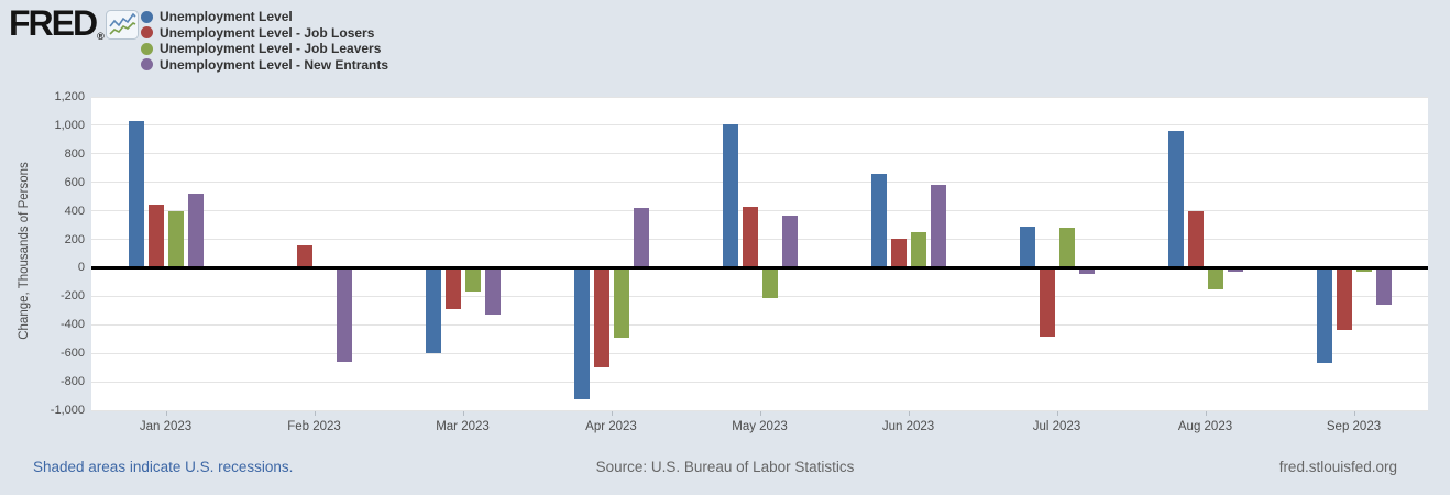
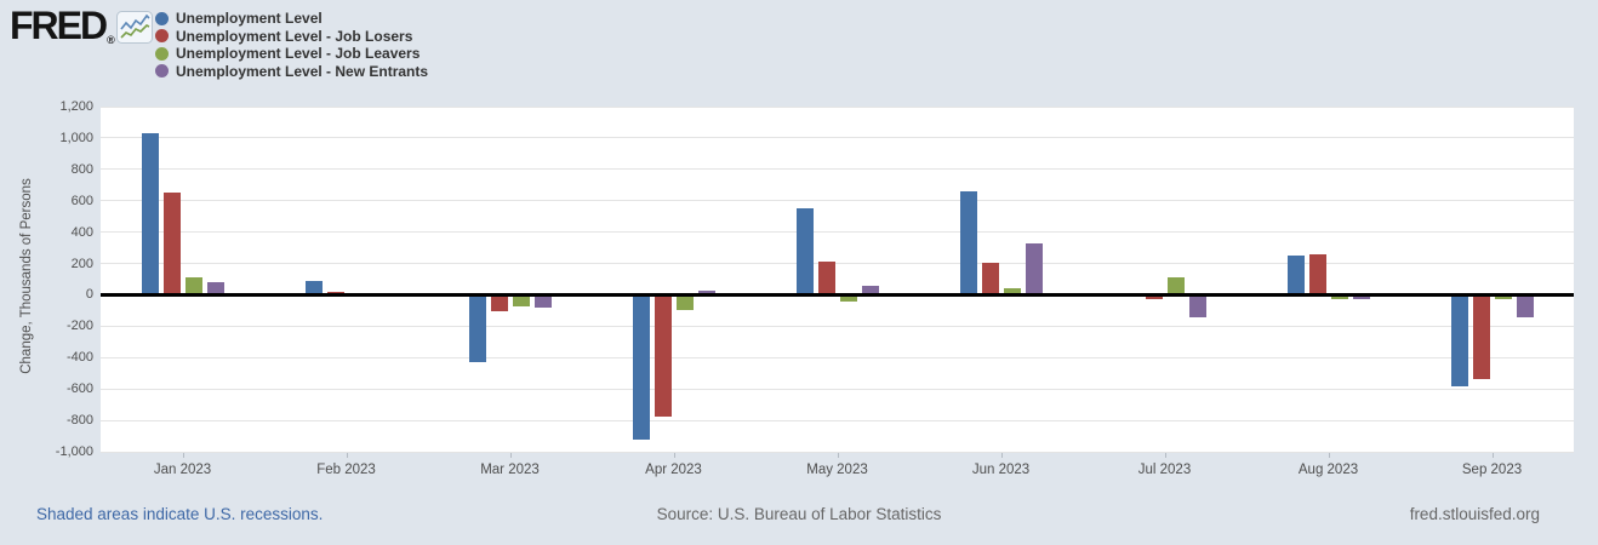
Unemployment Level - Job Losers/Jan 2023: 440 -> 650
Unemployment Level - Job Leavers/Jan 2023: 400 -> 120
Unemployment Level - New Entrants/Jan 2023: 520 -> 80
Unemployment Level/Feb 2023: 10 -> 80
Unemployment Level - Job Losers/Feb 2023: 160 -> 20
Unemployment Level - New Entrants/Feb 2023: -660 -> -20
Unemployment Level/Mar 2023: -600 -> -430
Unemployment Level - Job Losers/Mar 2023: -290 -> -100
Unemployment Level - Job Leavers/Mar 2023: -170 -> -70
Unemployment Level - New Entrants/Mar 2023: -330 -> -80
Unemployment Level - Job Losers/Apr 2023: -700 -> -780
Unemployment Level - Job Leavers/Apr 2023: -490 -> -100
Unemployment Level - New Entrants/Apr 2023: 420 -> 30
Unemployment Level/May 2023: 1010 -> 560
Unemployment Level - Job Losers/May 2023: 430 -> 220
Unemployment Level - Job Leavers/May 2023: -210 -> -40
Unemployment Level - New Entrants/May 2023: 370 -> 60
Unemployment Level - Job Leavers/Jun 2023: 250 -> 40
Unemployment Level - New Entrants/Jun 2023: 580 -> 330
Unemployment Level/Jul 2023: 290 -> 20
Unemployment Level - Job Losers/Jul 2023: -480 -> -30
Unemployment Level - Job Leavers/Jul 2023: 280 -> 110
Unemployment Level - New Entrants/Jul 2023: -40 -> -140
Unemployment Level/Aug 2023: 960 -> 250
Unemployment Level - Job Losers/Aug 2023: 400 -> 260
Unemployment Level - Job Leavers/Aug 2023: -150 -> -20
Unemployment Level/Sep 2023: -670 -> -580
Unemployment Level - Job Losers/Sep 2023: -440 -> -540
Unemployment Level - New Entrants/Sep 2023: -260 -> -140
